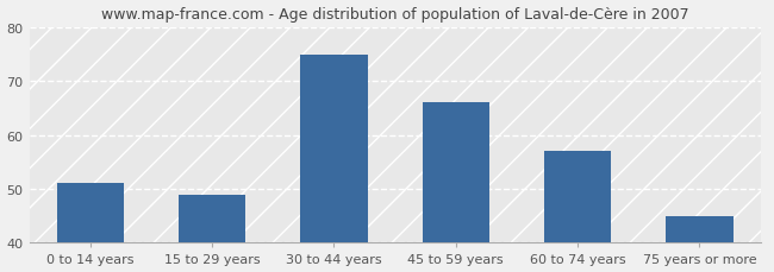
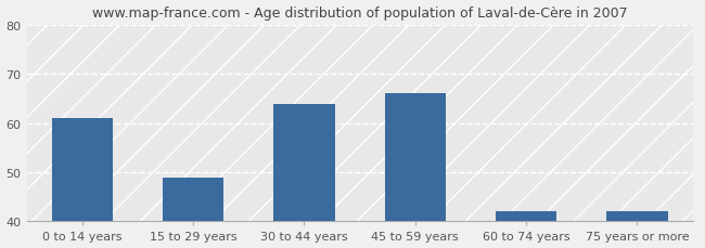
0 to 14 years: 51 -> 61
30 to 44 years: 75 -> 64
60 to 74 years: 57 -> 42
75 years or more: 45 -> 42
